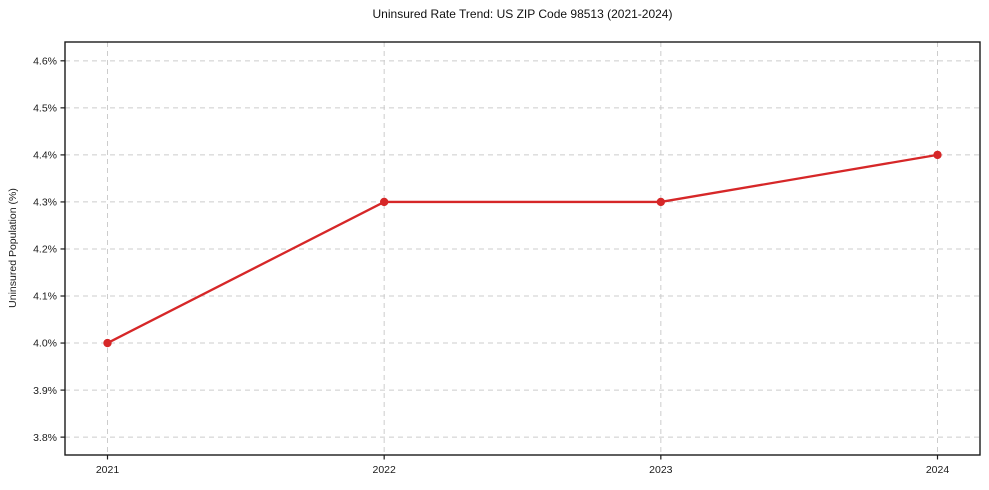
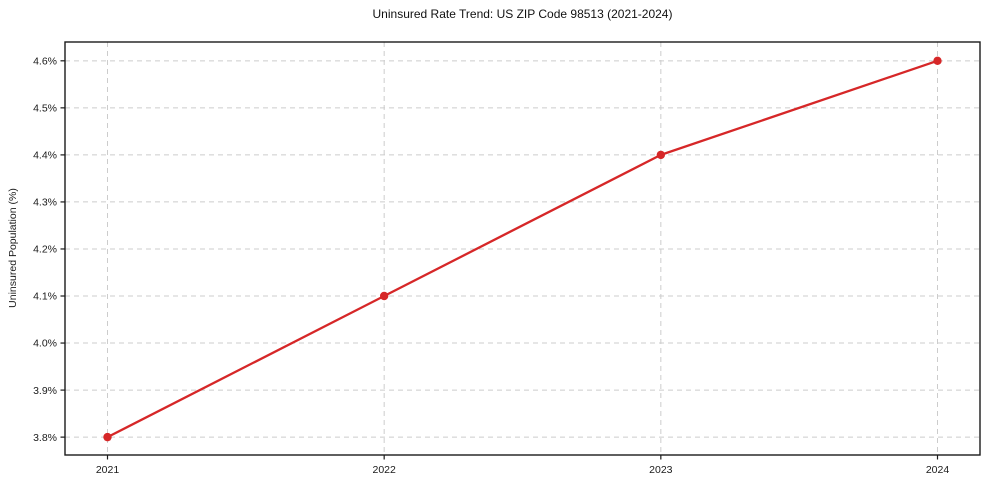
2021: 4.0% -> 3.8%
2022: 4.3% -> 4.1%
2023: 4.3% -> 4.4%
2024: 4.4% -> 4.6%
